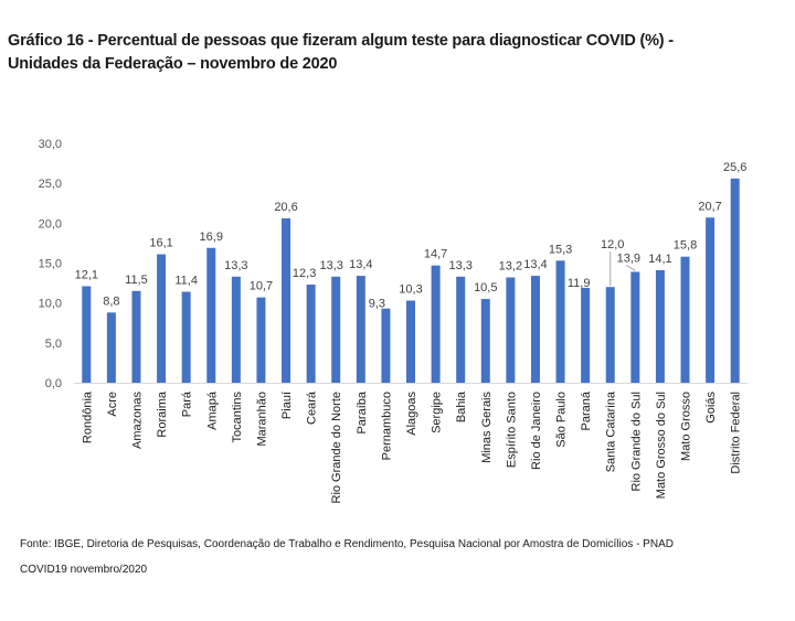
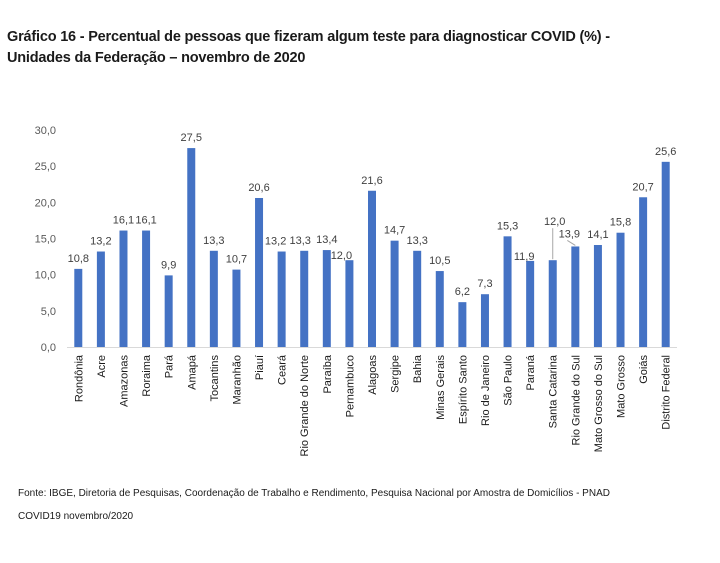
Rondônia: 12,1 -> 10,8
Acre: 8,8 -> 13,2
Amazonas: 11,5 -> 16,1
Pará: 11,4 -> 9,9
Amapá: 16,9 -> 27,5
Ceará: 12,3 -> 13,2
Pernambuco: 9,3 -> 12,0
Alagoas: 10,3 -> 21,6
Espírito Santo: 13,2 -> 6,2
Rio de Janeiro: 13,4 -> 7,3
